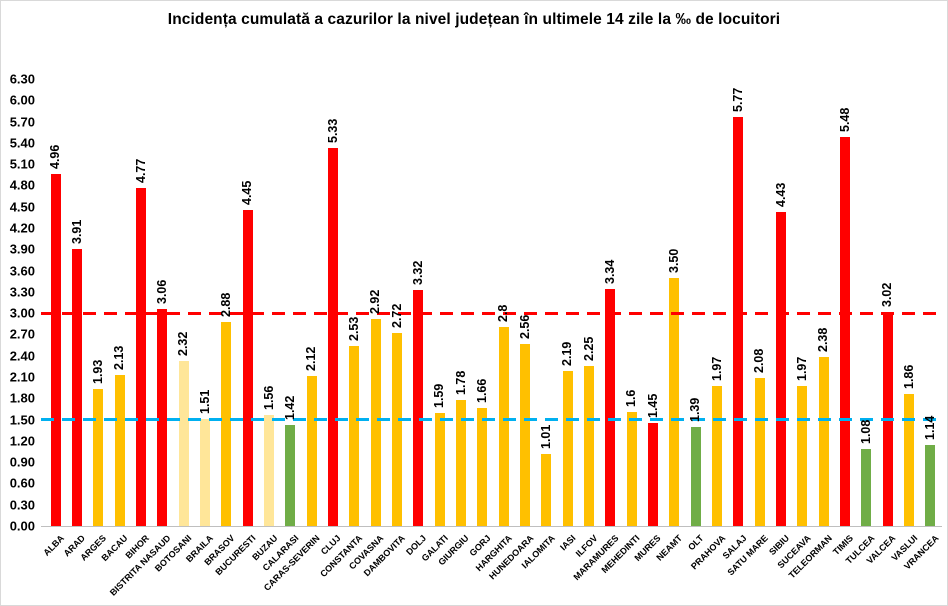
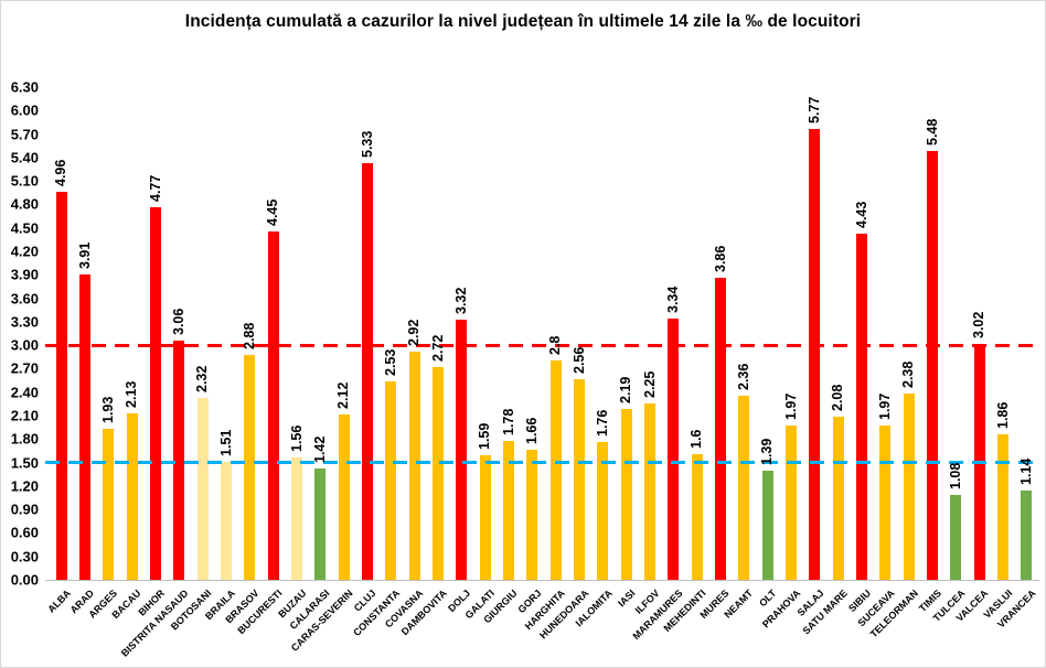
IALOMITA: 1.01 -> 1.76
MURES: 1.45 -> 3.86
NEAMT: 3.50 -> 2.36
